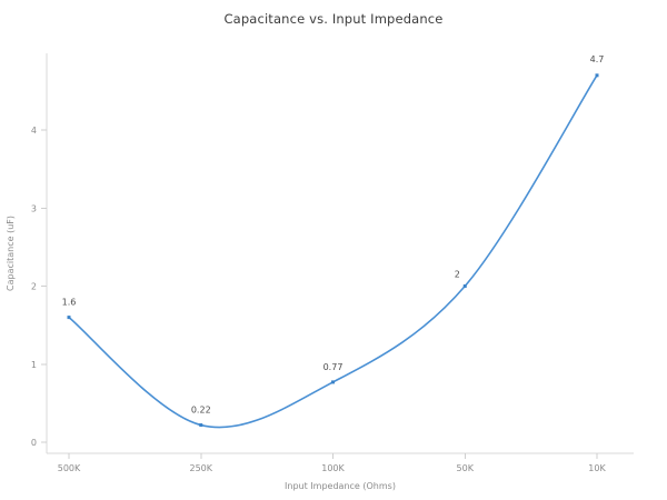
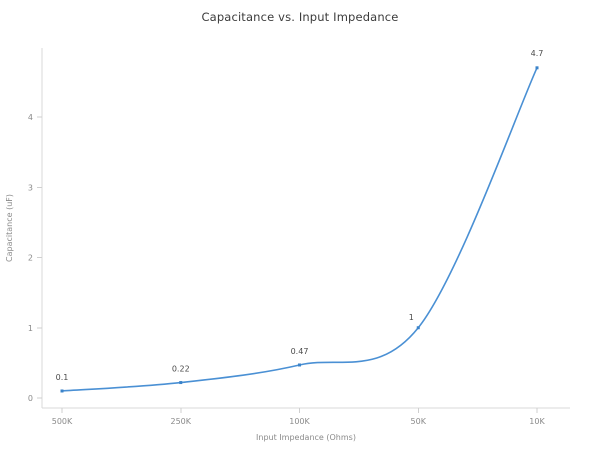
500K: 1.6 -> 0.1
100K: 0.77 -> 0.47
50K: 2 -> 1
